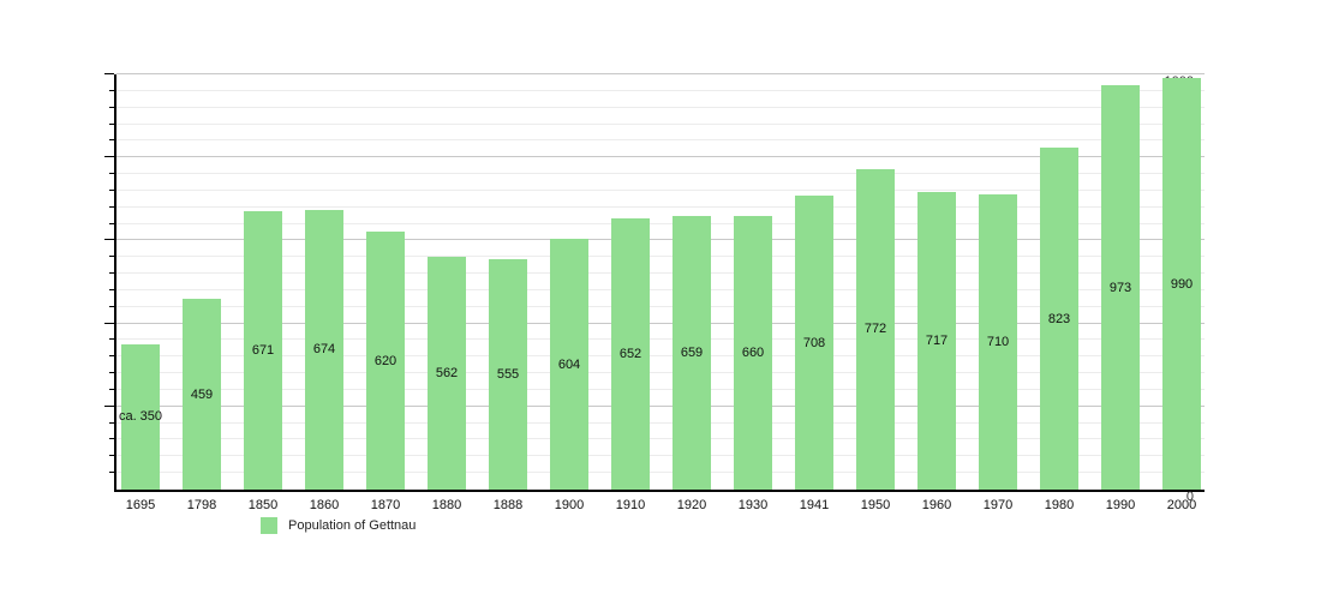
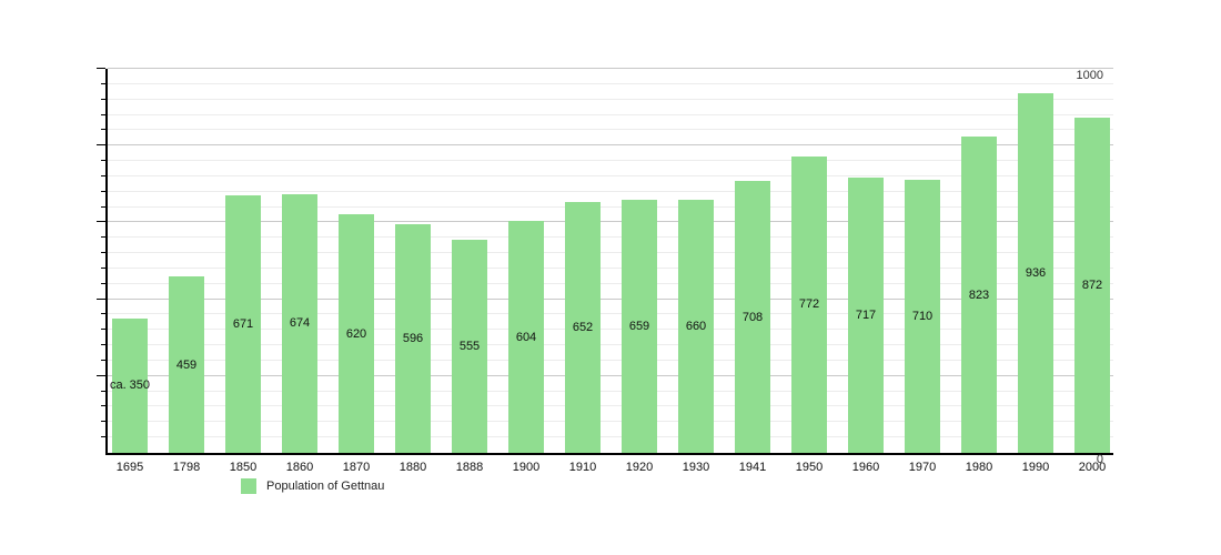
1880: 562 -> 596
1990: 973 -> 936
2000: 990 -> 872
